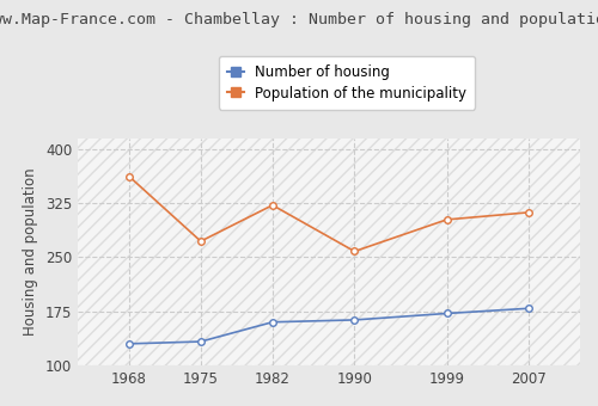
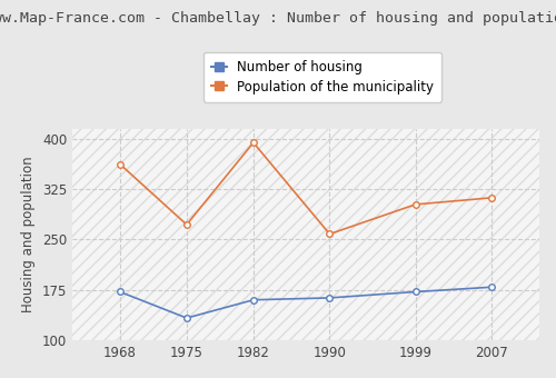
Number of housing/1968: 130 -> 172
Population of the municipality/1982: 322 -> 394
